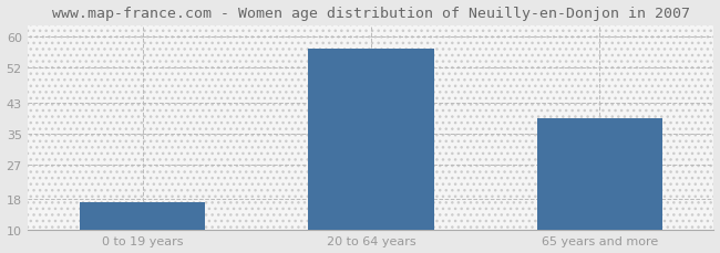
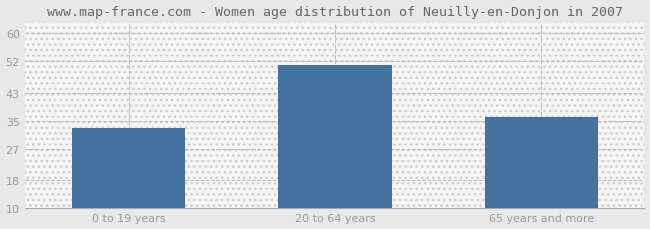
0 to 19 years: 17 -> 33
20 to 64 years: 57 -> 51
65 years and more: 39 -> 36
